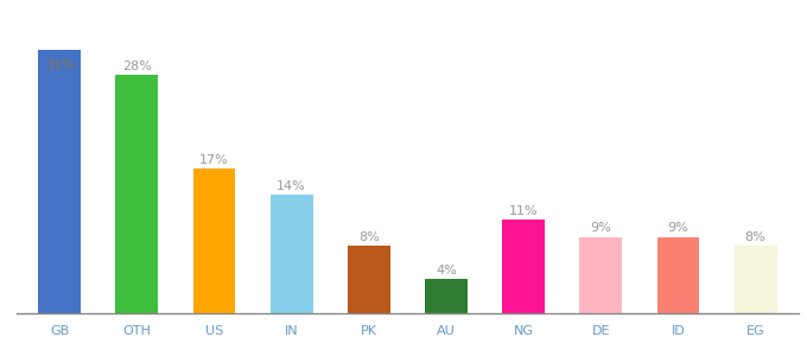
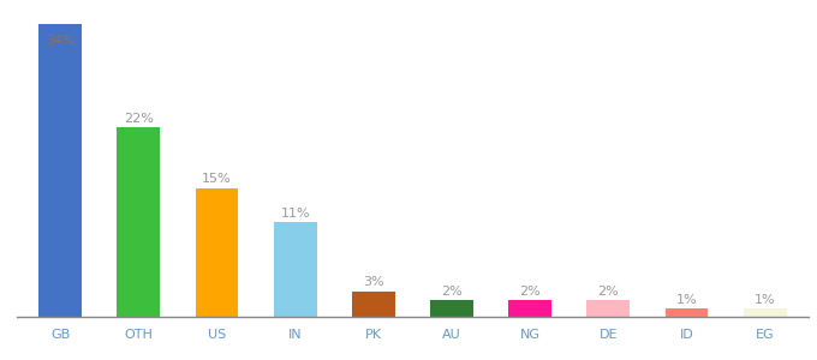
GB: 31% -> 34%
OTH: 28% -> 22%
US: 17% -> 15%
IN: 14% -> 11%
PK: 8% -> 3%
AU: 4% -> 2%
NG: 11% -> 2%
DE: 9% -> 2%
ID: 9% -> 1%
EG: 8% -> 1%
